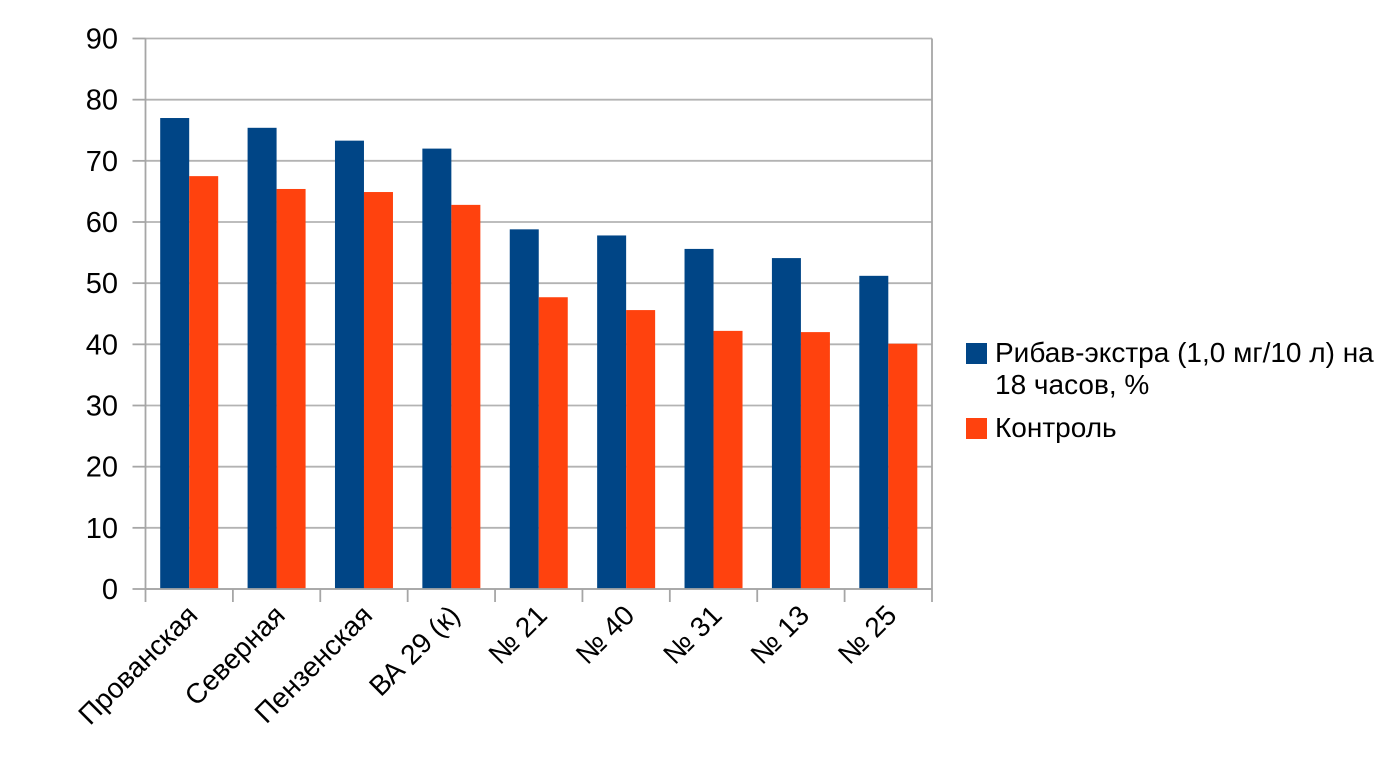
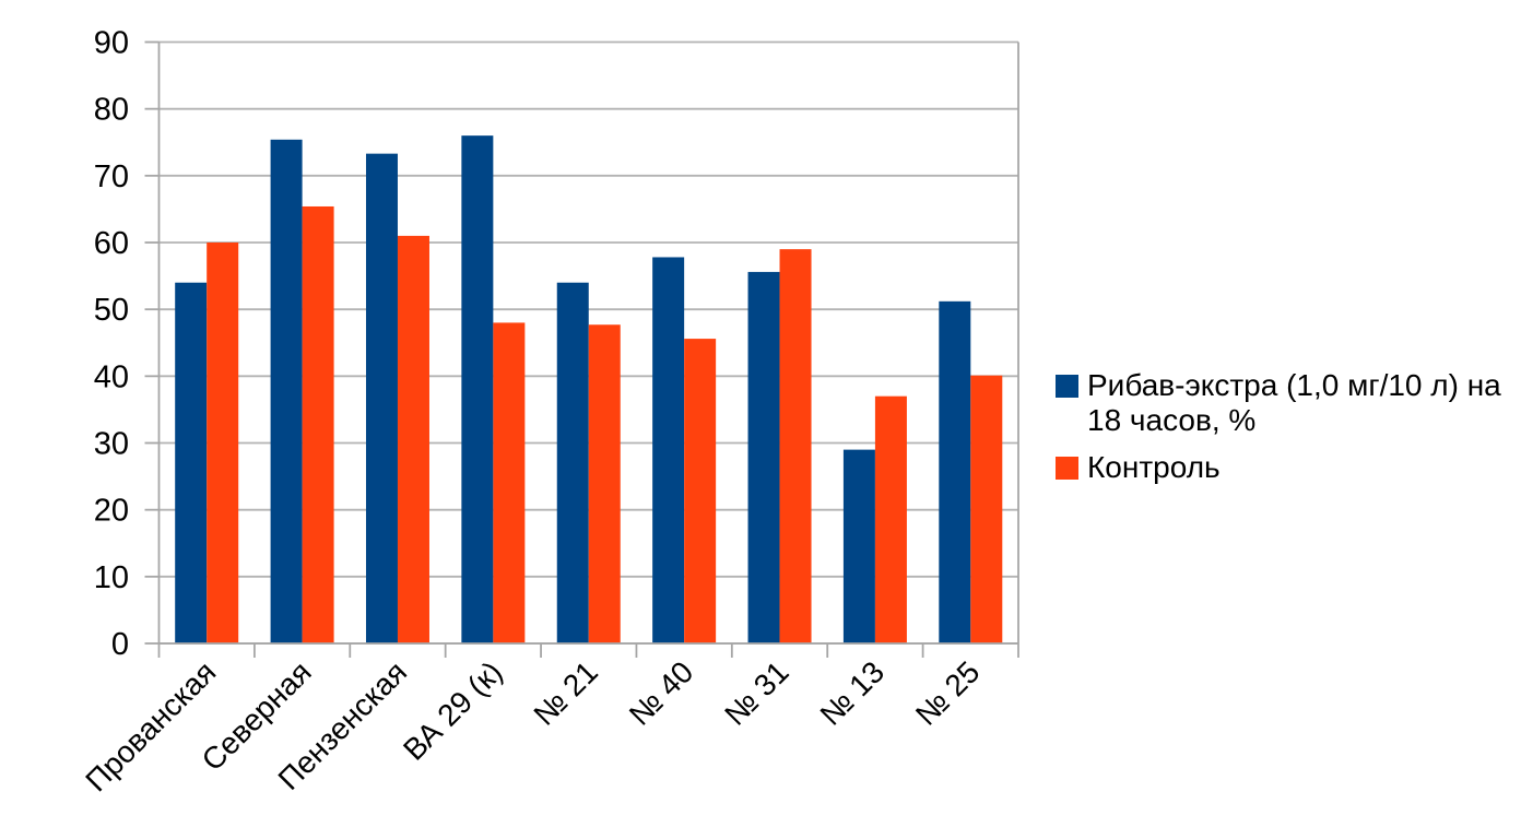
Рибав-экстра (1,0 мг/10 л) на 18 часов, %/Прованская: 77 -> 54
Контроль/Прованская: 68 -> 60
Контроль/Пензенская: 65 -> 61
Рибав-экстра (1,0 мг/10 л) на 18 часов, %/ВА 29 (к): 72 -> 76
Контроль/ВА 29 (к): 63 -> 48
Рибав-экстра (1,0 мг/10 л) на 18 часов, %/№ 21: 59 -> 54
Контроль/№ 31: 42 -> 59
Рибав-экстра (1,0 мг/10 л) на 18 часов, %/№ 13: 54 -> 29
Контроль/№ 13: 42 -> 37
